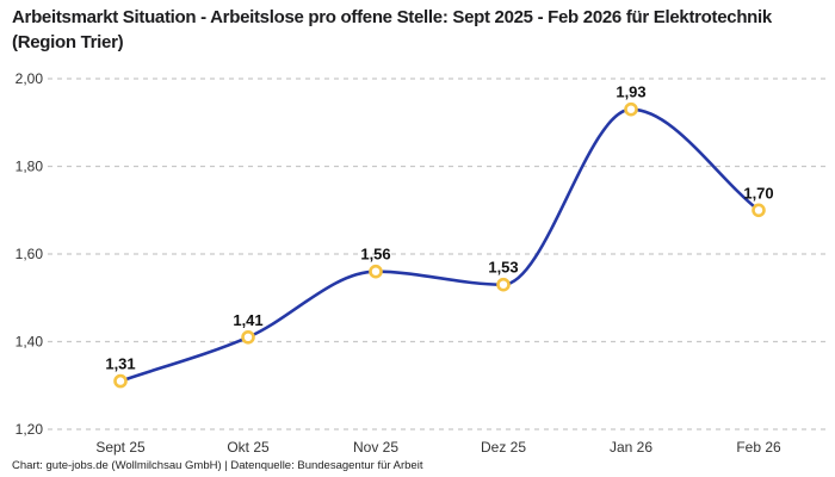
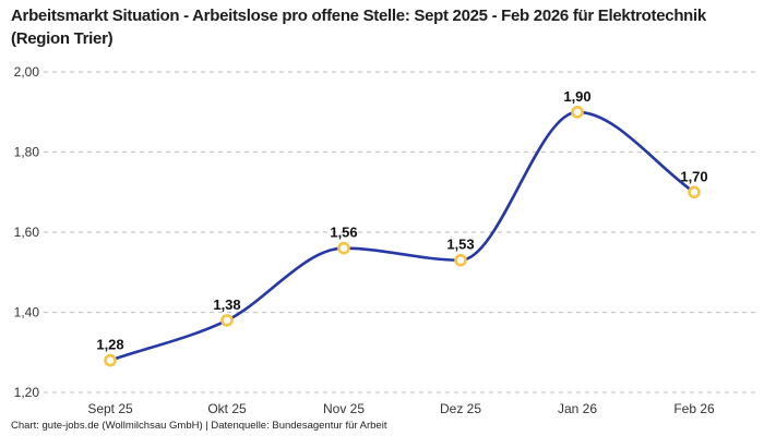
Sept 25: 1,31 -> 1,28
Okt 25: 1,41 -> 1,38
Jan 26: 1,93 -> 1,90
